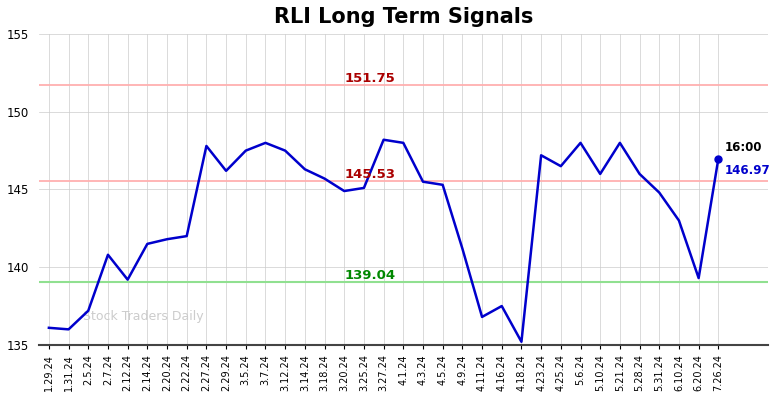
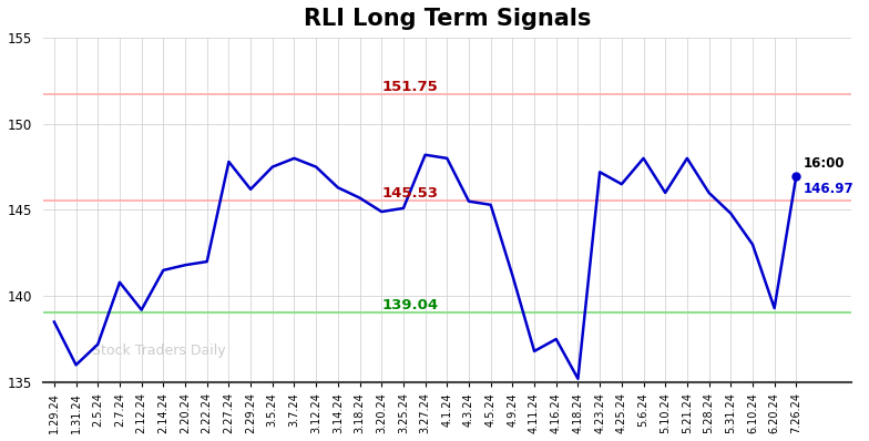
1.29.24: 136.1 -> 138.5
